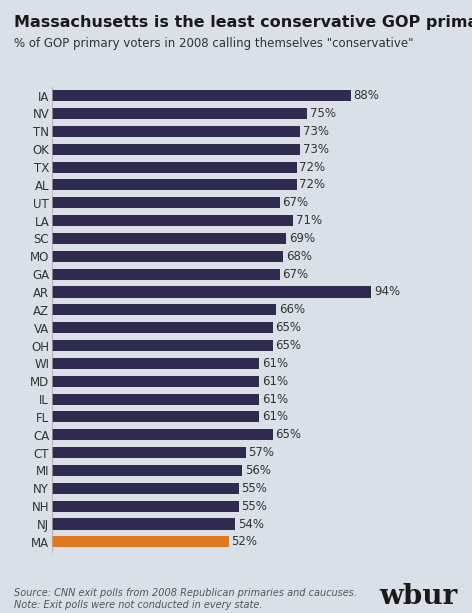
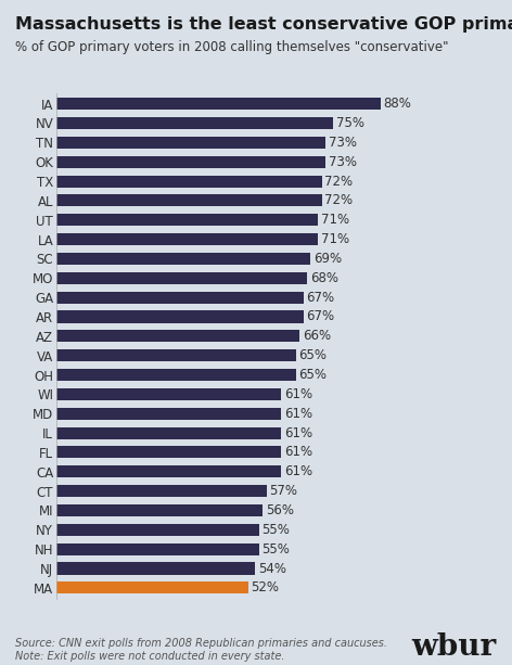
UT: 67% -> 71%
AR: 94% -> 67%
CA: 65% -> 61%
